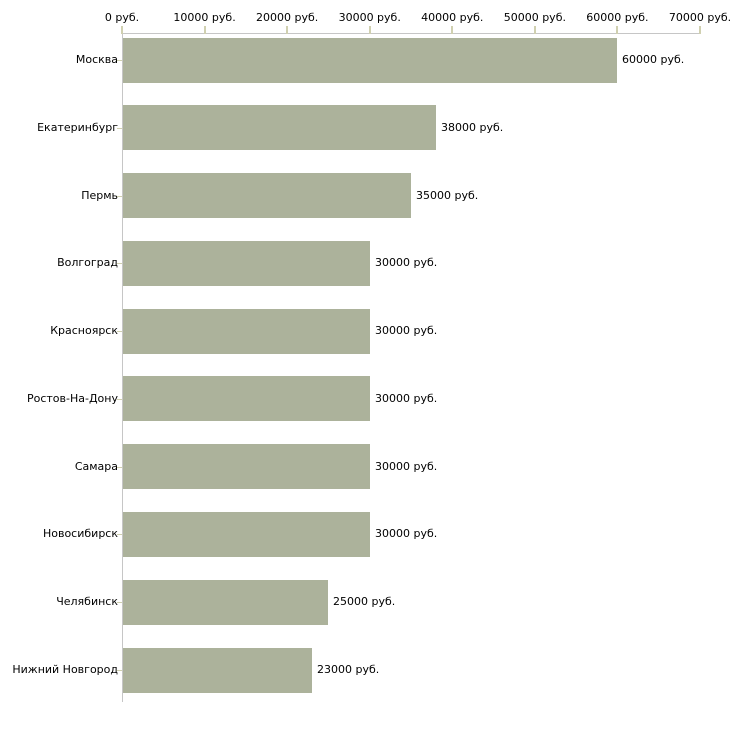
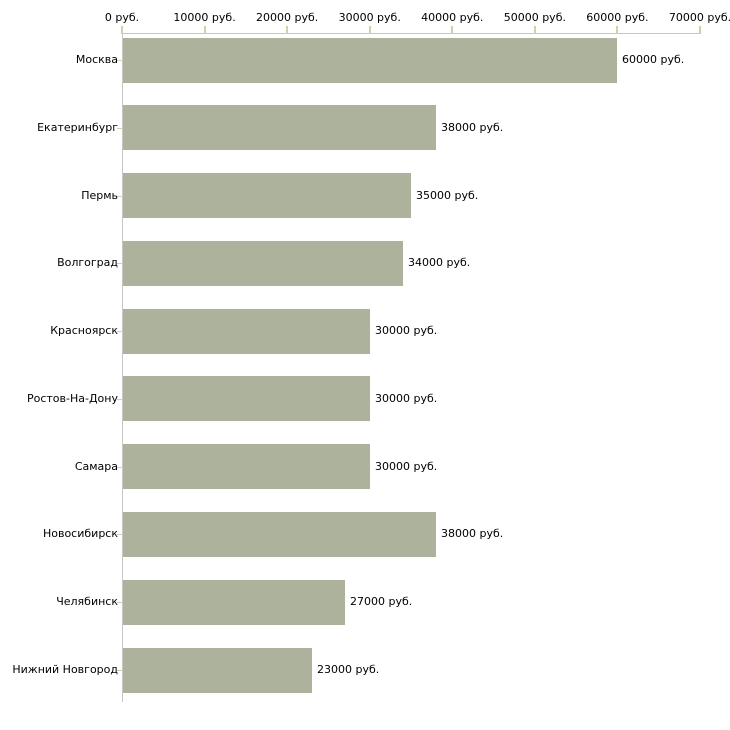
Волгоград: 30000 -> 34000
Новосибирск: 30000 -> 38000
Челябинск: 25000 -> 27000
